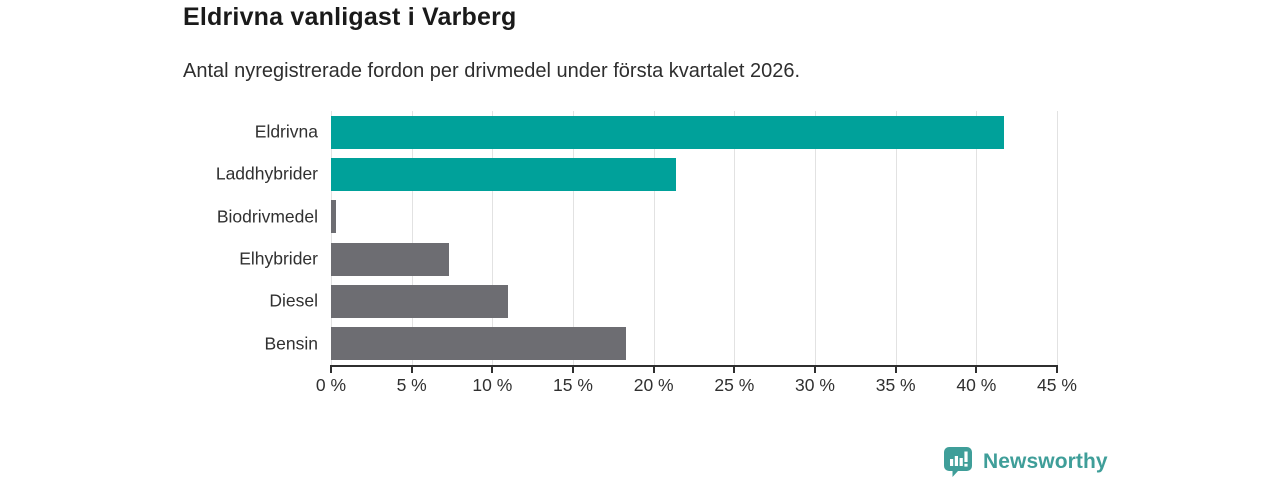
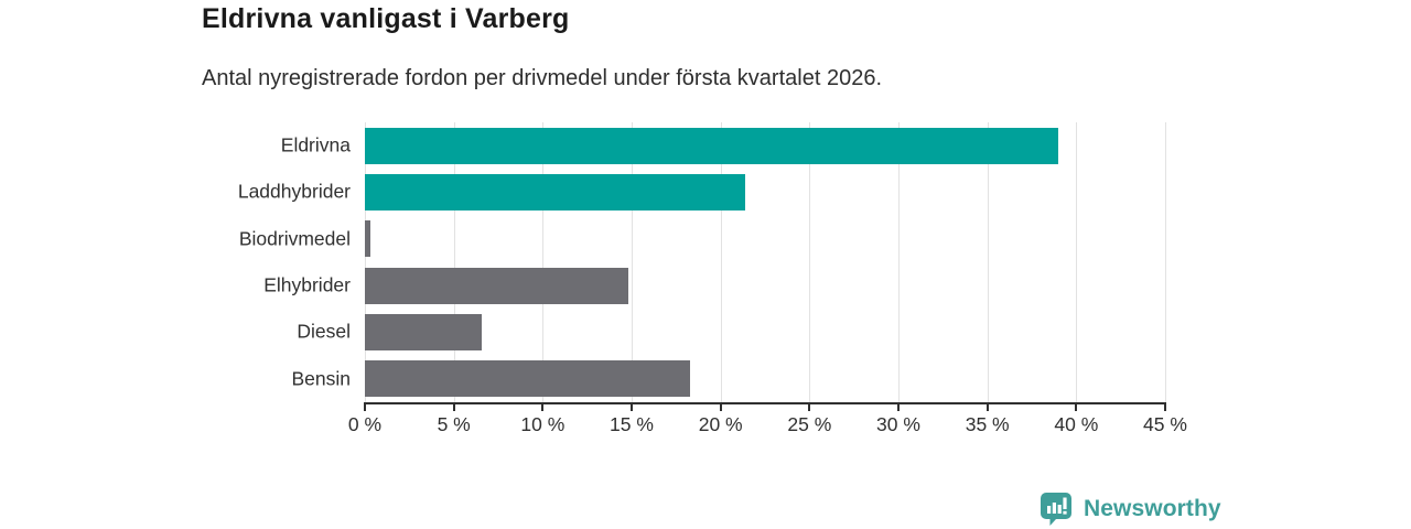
Eldrivna: 41.7% -> 39.0%
Elhybrider: 7.3% -> 14.8%
Diesel: 11.0% -> 6.6%
